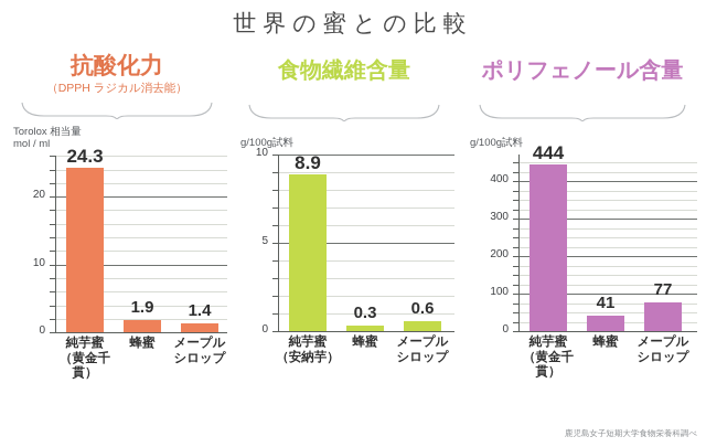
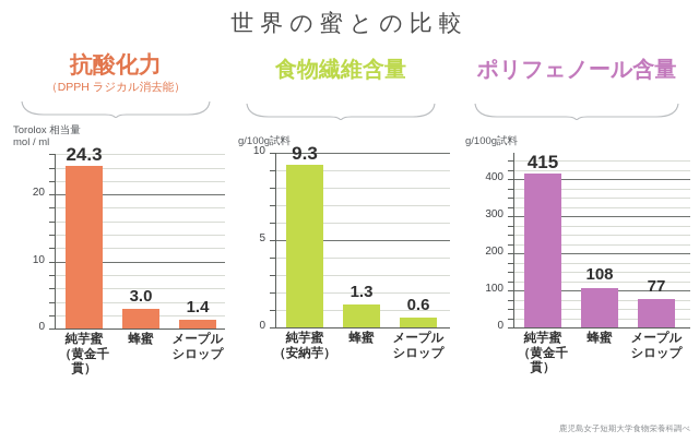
抗酸化力/蜂蜜: 1.9 -> 3.0
食物繊維含量/純芋蜜 （安納芋）: 8.9 -> 9.3
食物繊維含量/蜂蜜: 0.3 -> 1.3
ポリフェノール含量/純芋蜜 （黄金千貫）: 444 -> 415
ポリフェノール含量/蜂蜜: 41 -> 108
